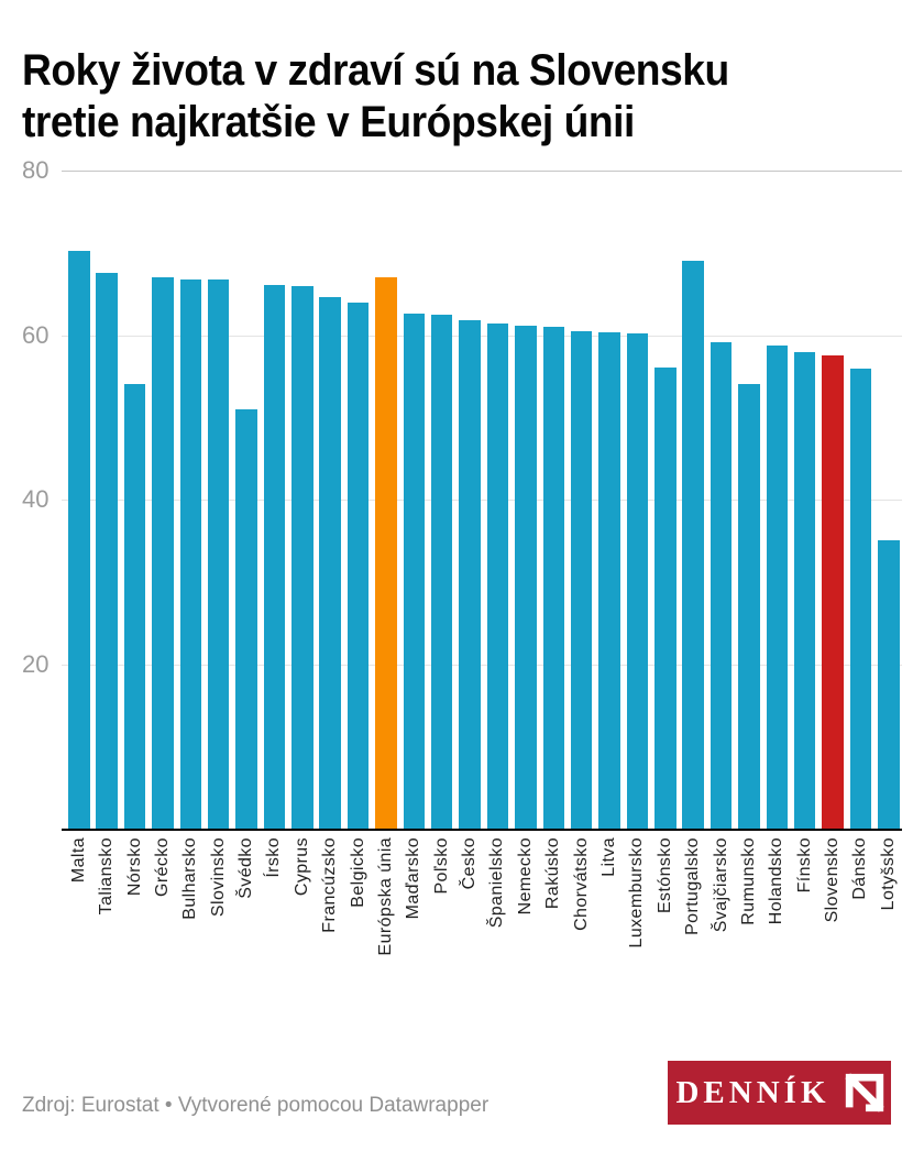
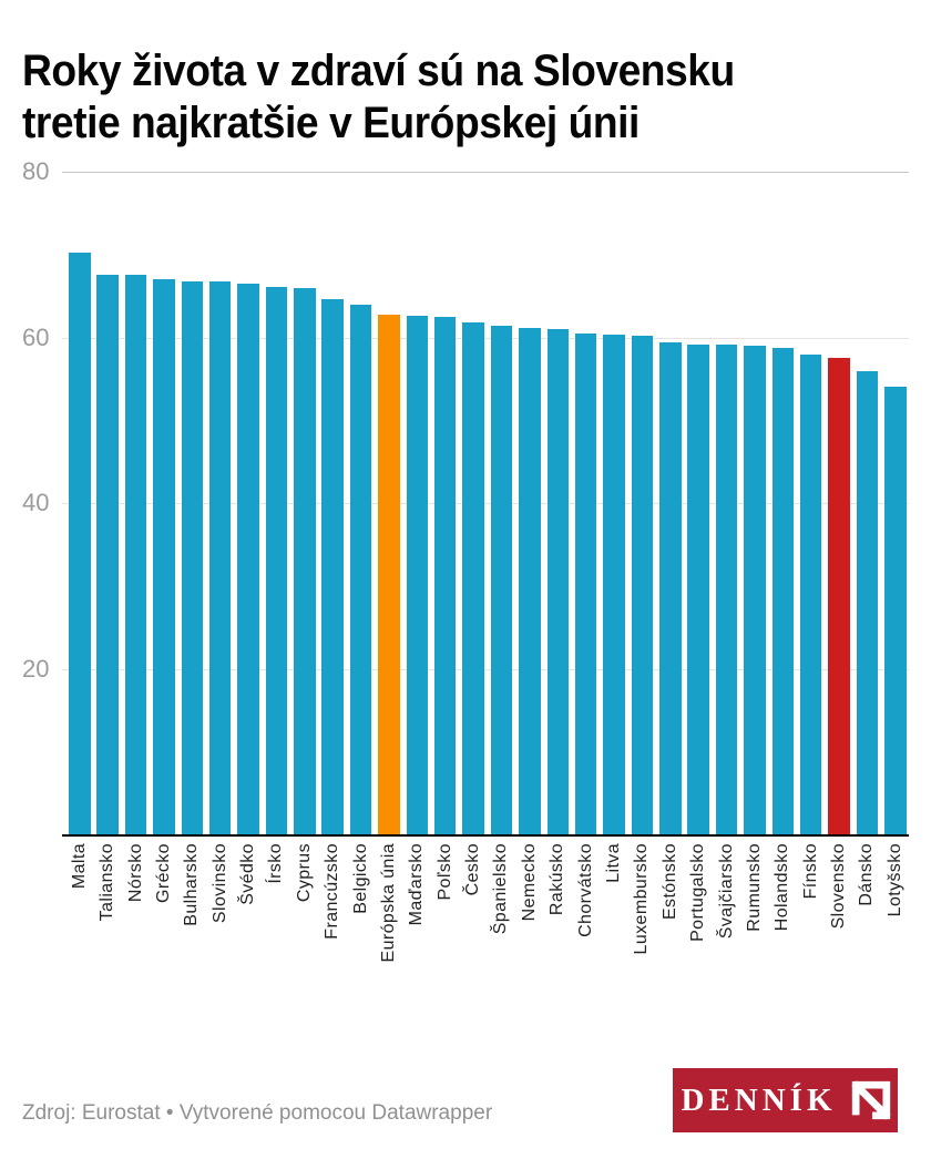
Nórsko: 54 -> 68
Švédko: 51 -> 66
Európska únia: 67 -> 63
Estónsko: 56 -> 59
Portugalsko: 69 -> 59
Rumunsko: 54 -> 59
Lotyšsko: 35 -> 54
